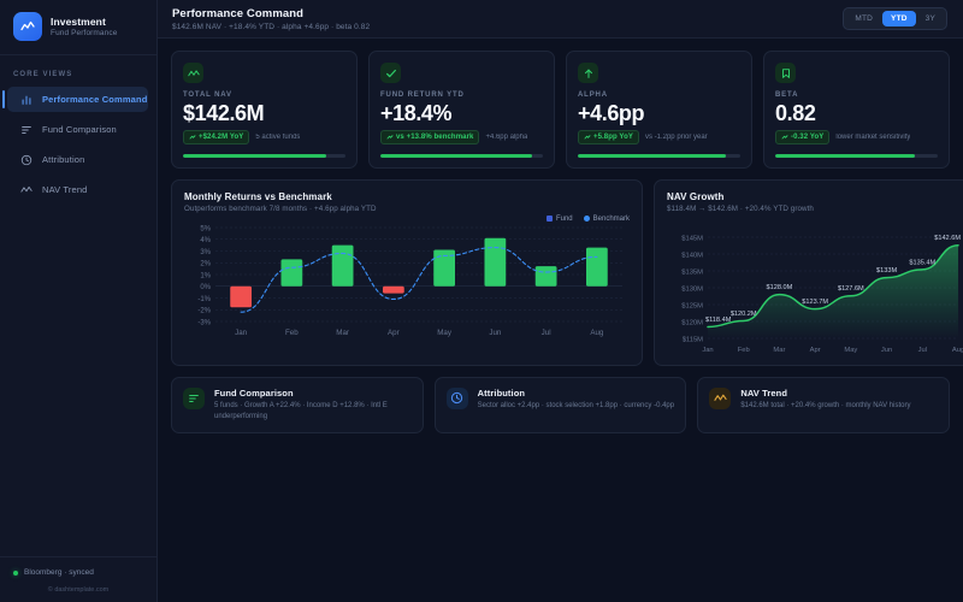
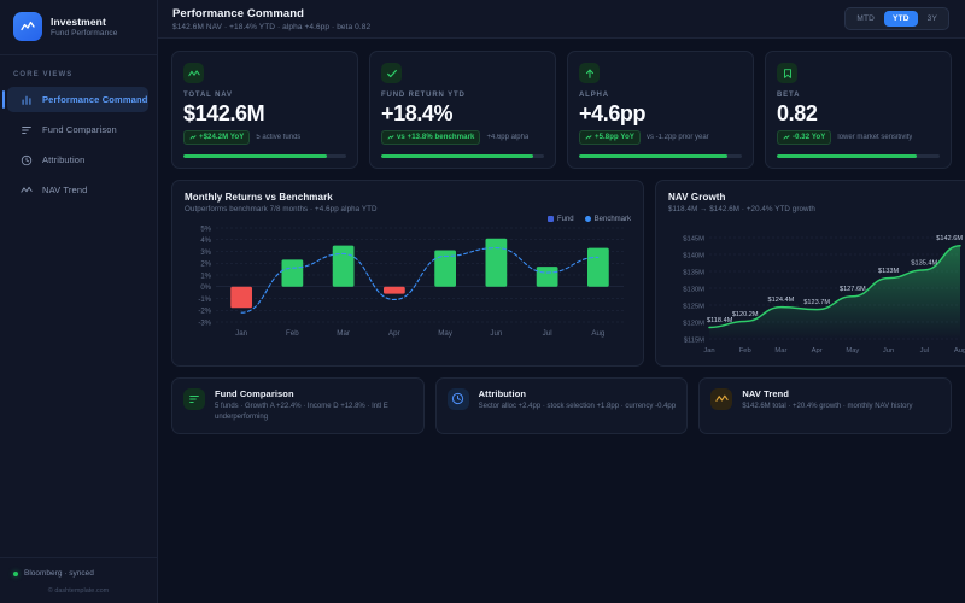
NAV Growth/Mar: $128.0M -> $124.4M
